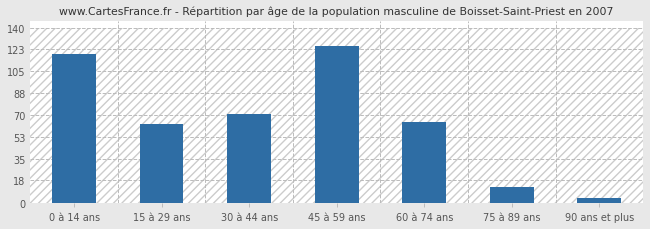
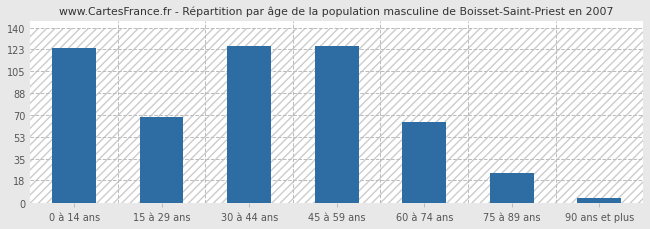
0 à 14 ans: 119 -> 124
15 à 29 ans: 63 -> 69
30 à 44 ans: 71 -> 125
75 à 89 ans: 13 -> 24
